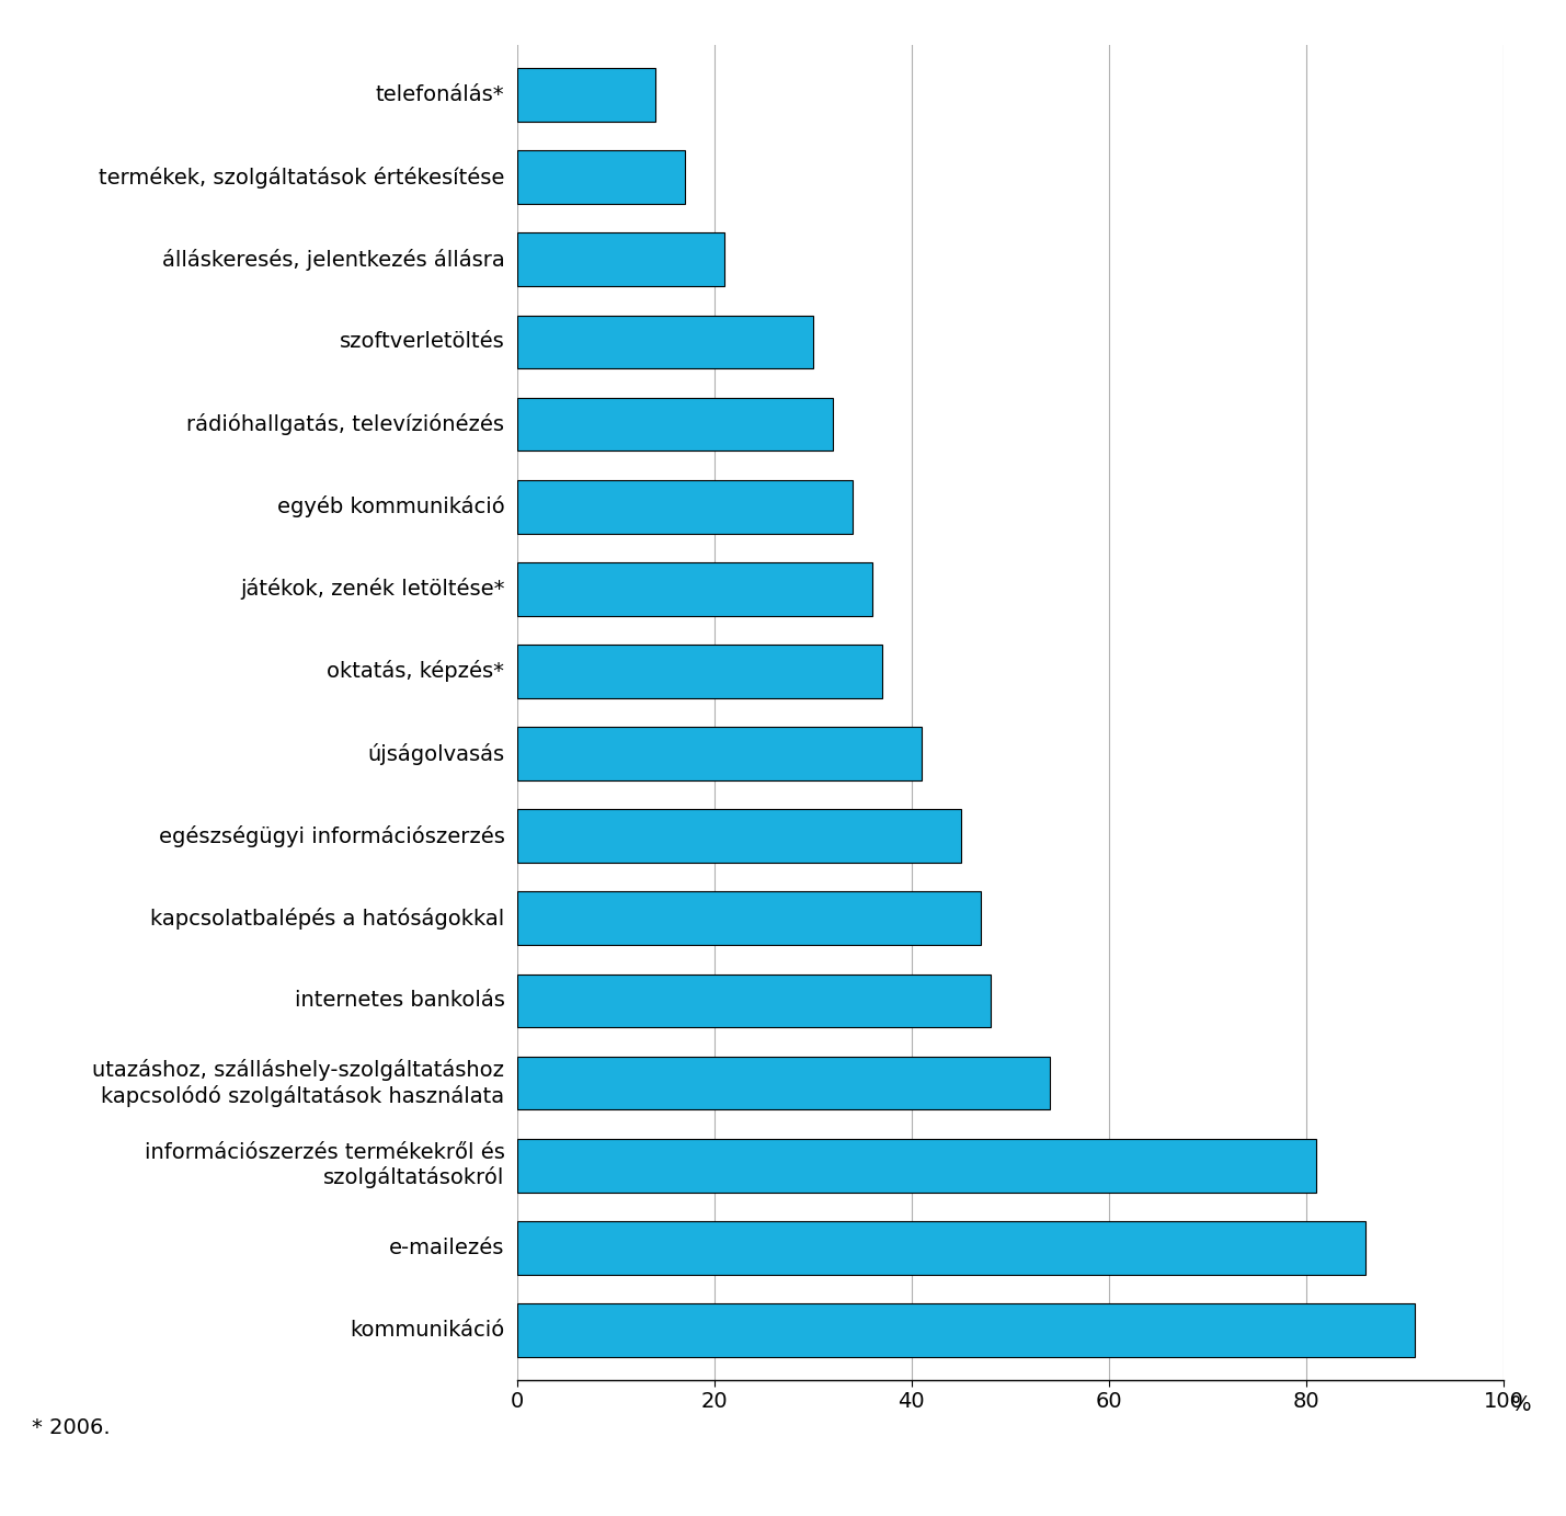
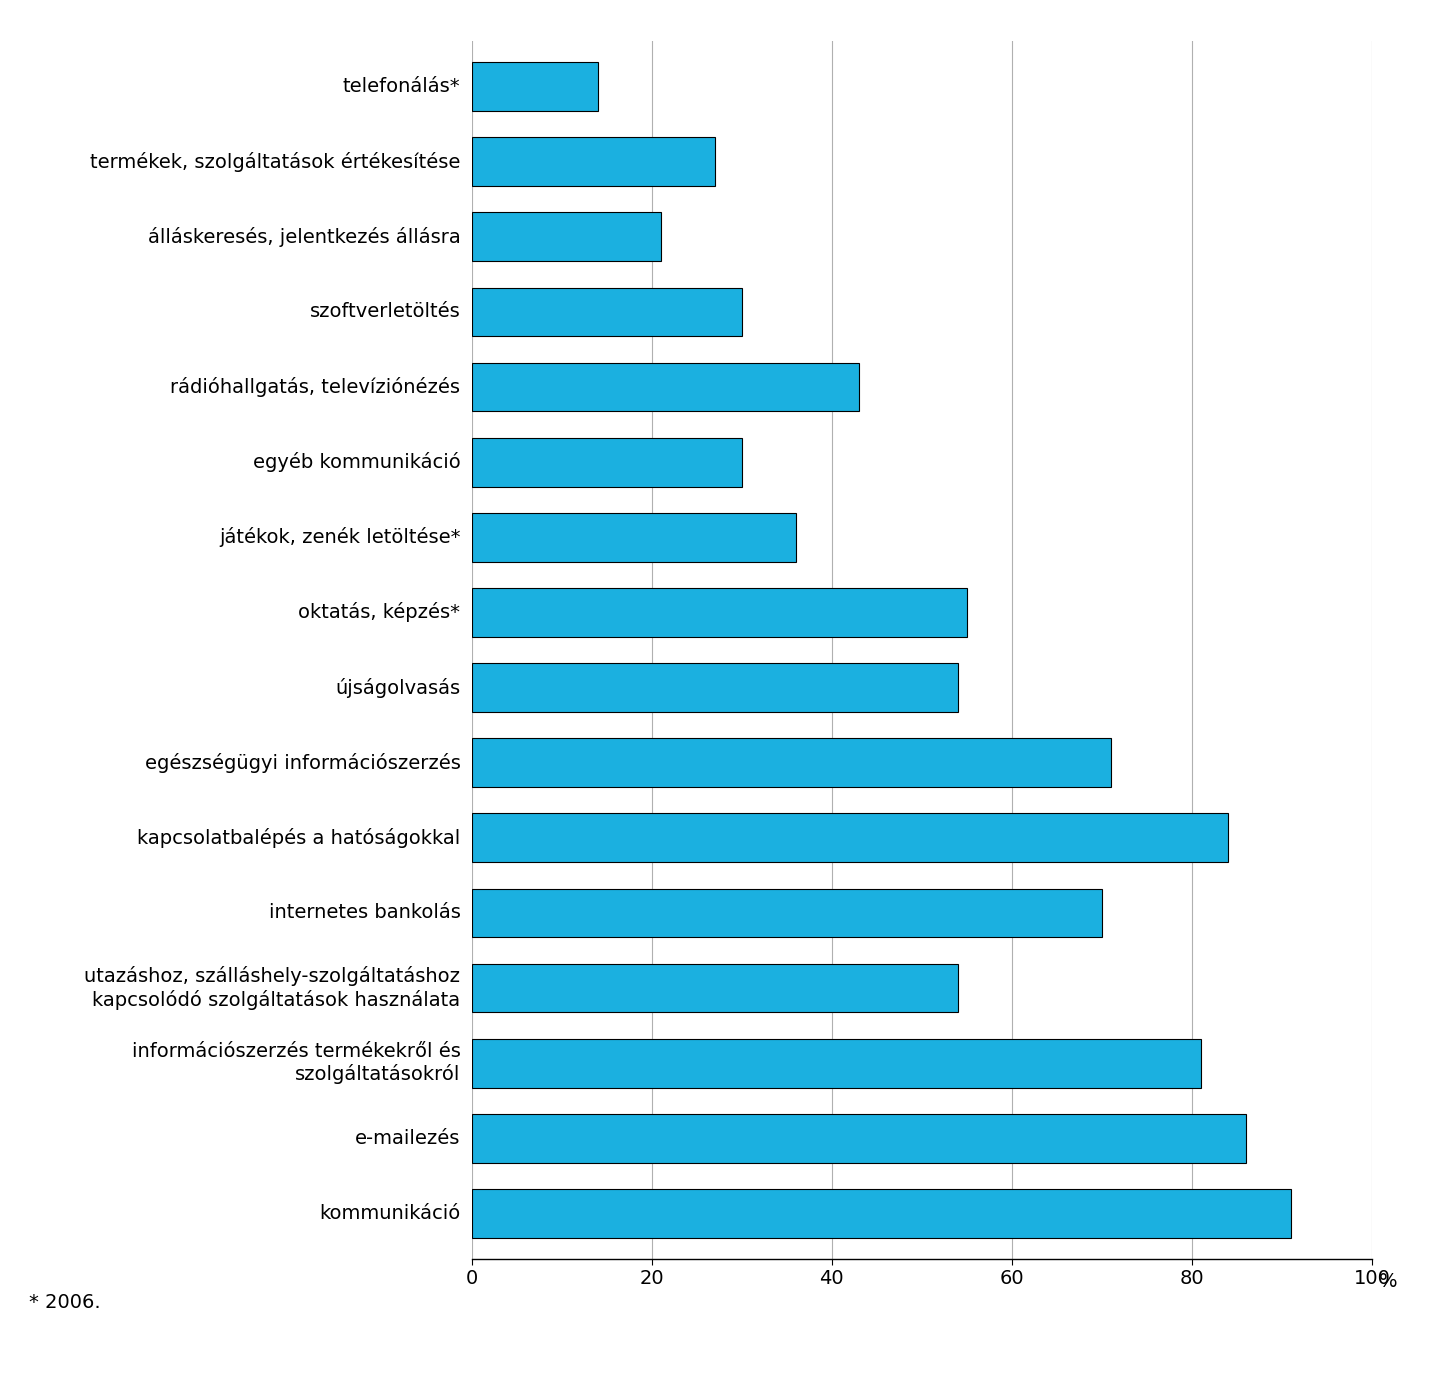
termékek, szolgáltatások értékesítése: 17 -> 27
rádióhallgatás, televíziónézés: 32 -> 43
egyéb kommunikáció: 34 -> 30
oktatás, képzés*: 37 -> 55
újságolvasás: 41 -> 54
egészségügyi információszerzés: 45 -> 71
kapcsolatbalépés a hatóságokkal: 47 -> 84
internetes bankolás: 48 -> 70
